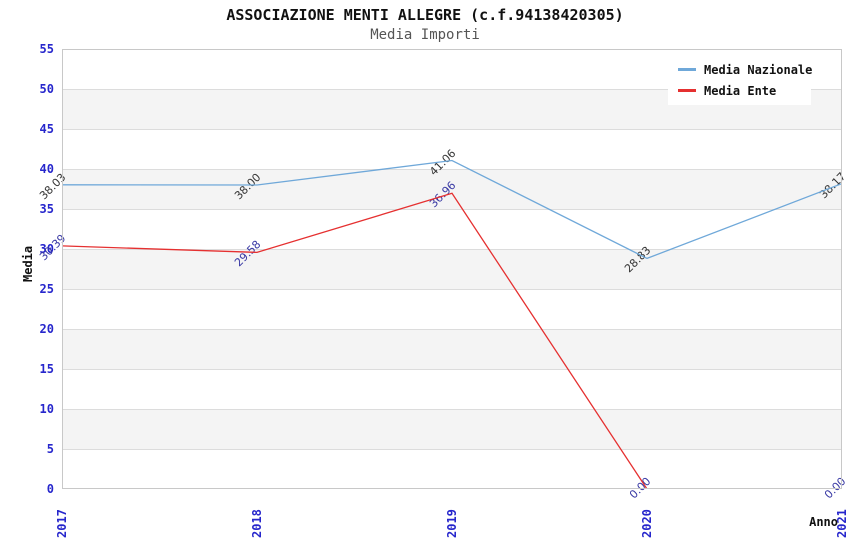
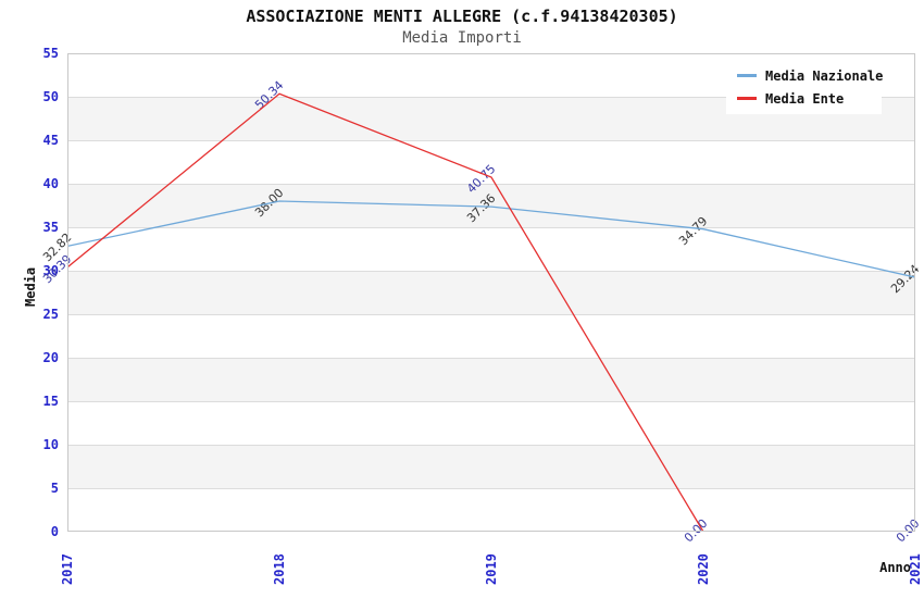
Media Nazionale/2017: 38.03 -> 32.82
Media Ente/2018: 29.58 -> 50.34
Media Nazionale/2019: 41.06 -> 37.36
Media Ente/2019: 36.96 -> 40.75
Media Nazionale/2020: 28.83 -> 34.79
Media Nazionale/2021: 38.17 -> 29.24
